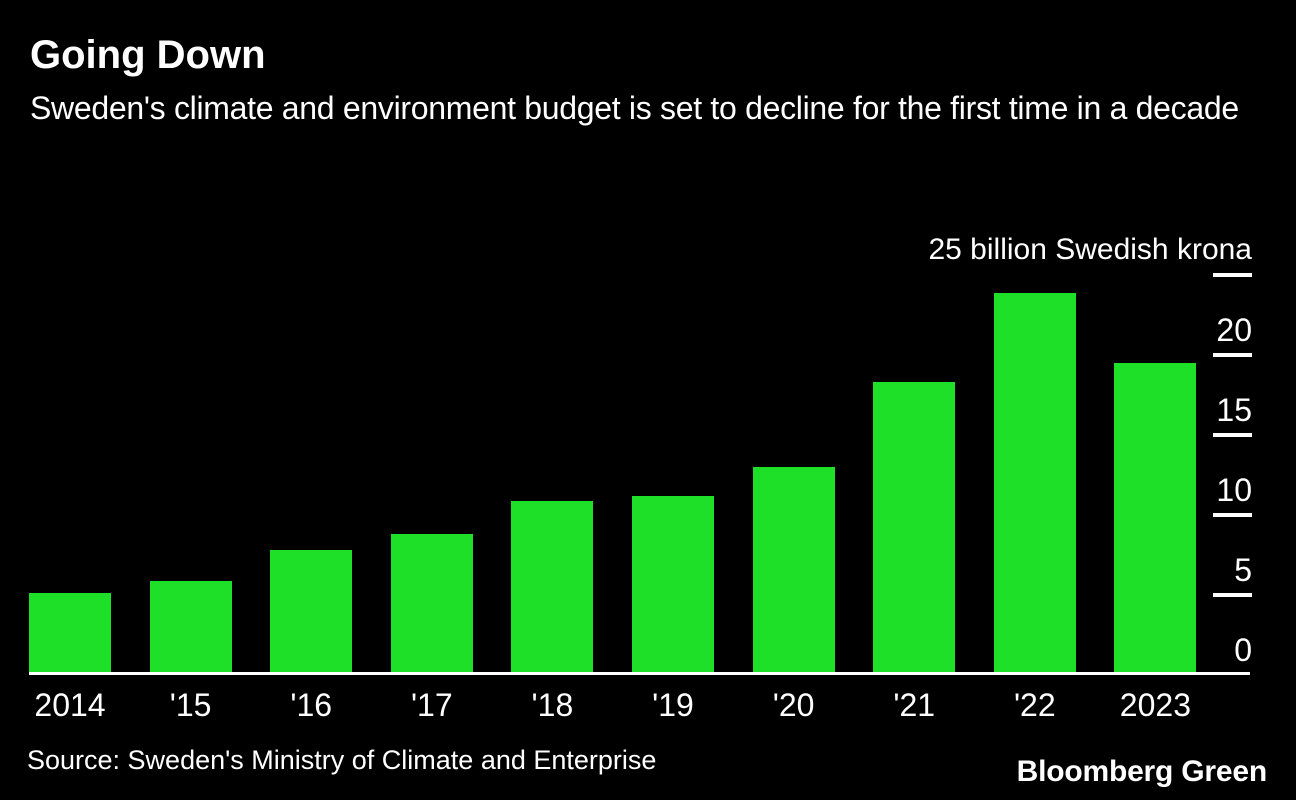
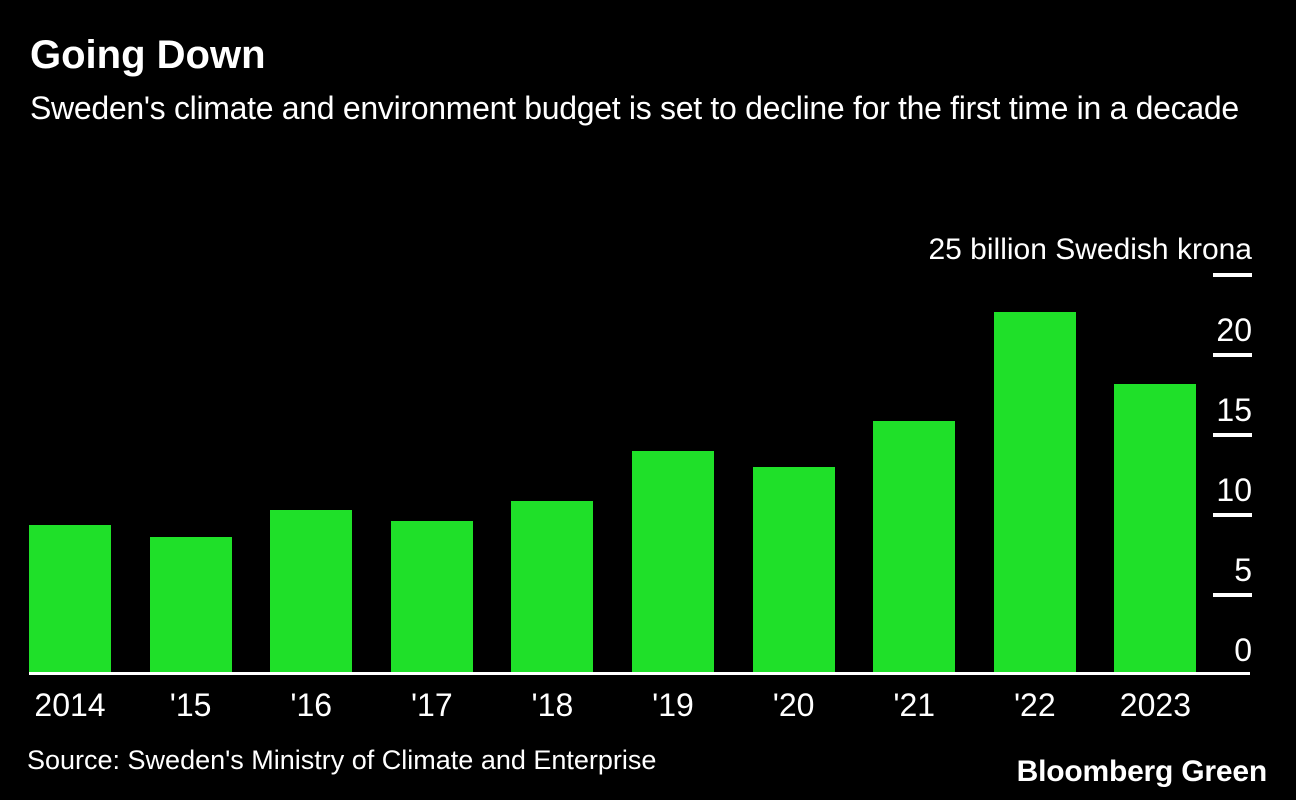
2014: 5.1 -> 9.4
'15: 5.9 -> 8.6
'16: 7.8 -> 10.3
'17: 8.8 -> 9.6
'19: 11.2 -> 14.0
'21: 18.3 -> 15.9
'22: 23.9 -> 22.7
2023: 19.5 -> 18.2
